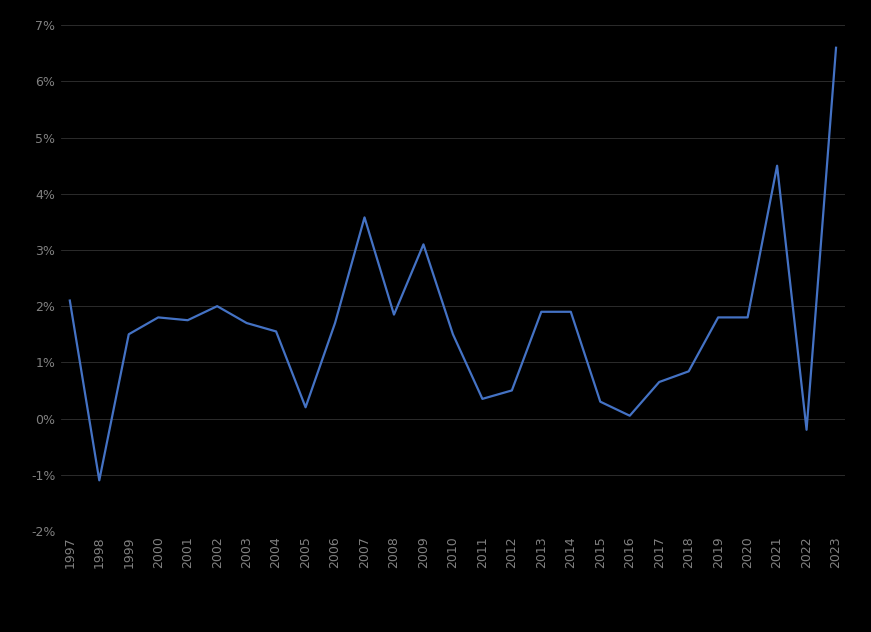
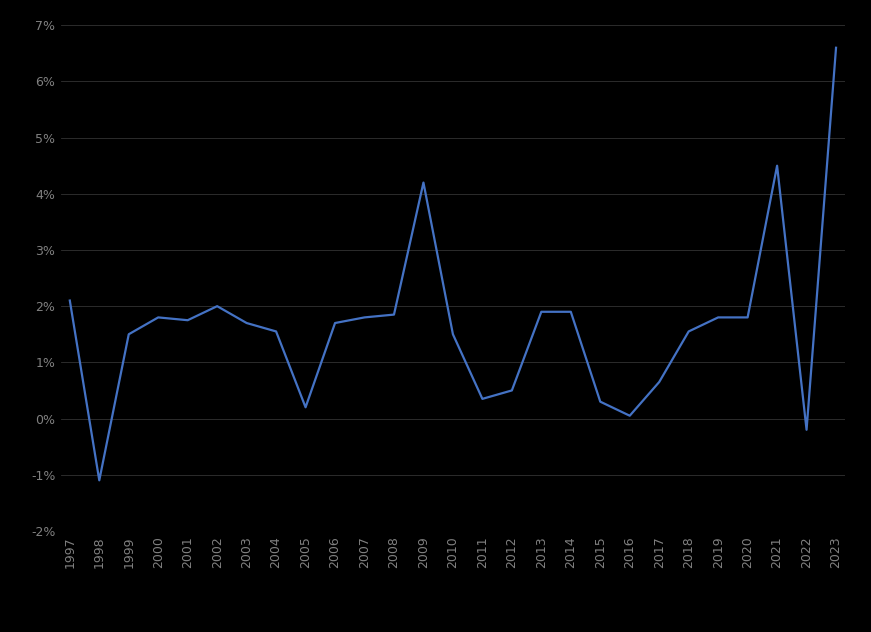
2007: 3.58% -> 1.80%
2009: 3.10% -> 4.20%
2018: 0.84% -> 1.55%
